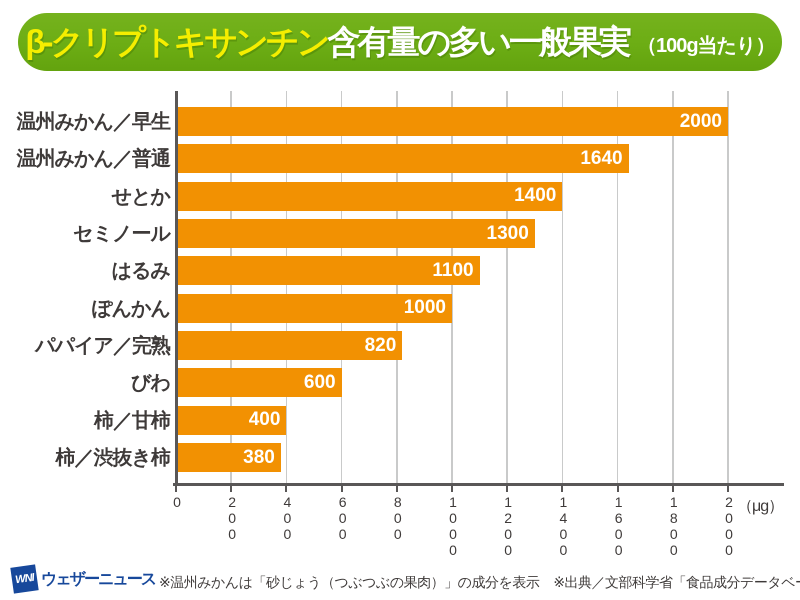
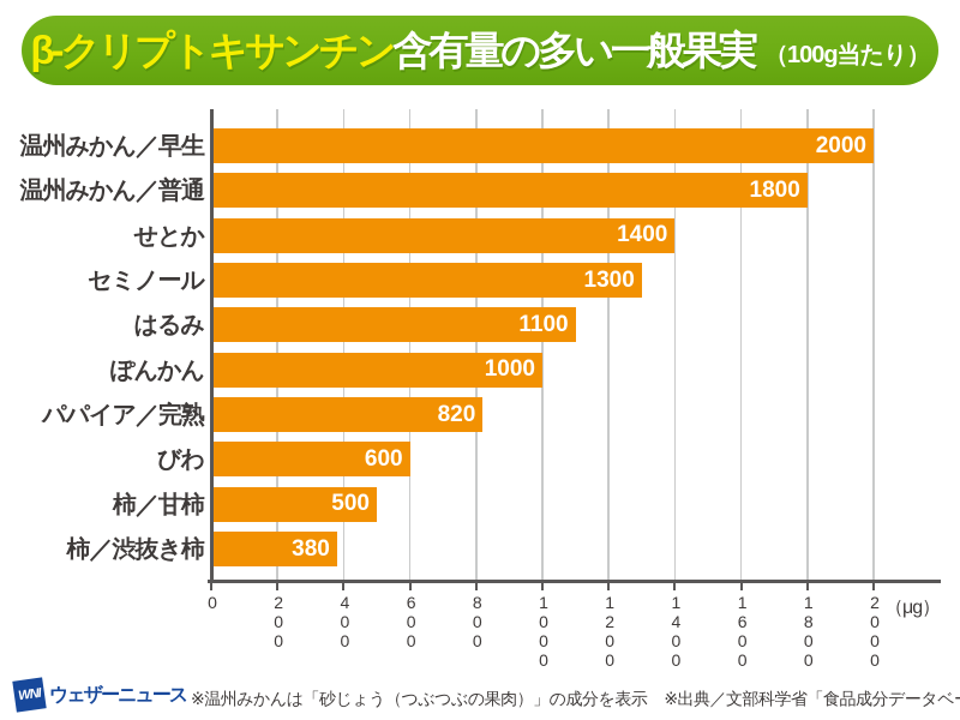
温州みかん／普通: 1640 -> 1800
柿／甘柿: 400 -> 500
